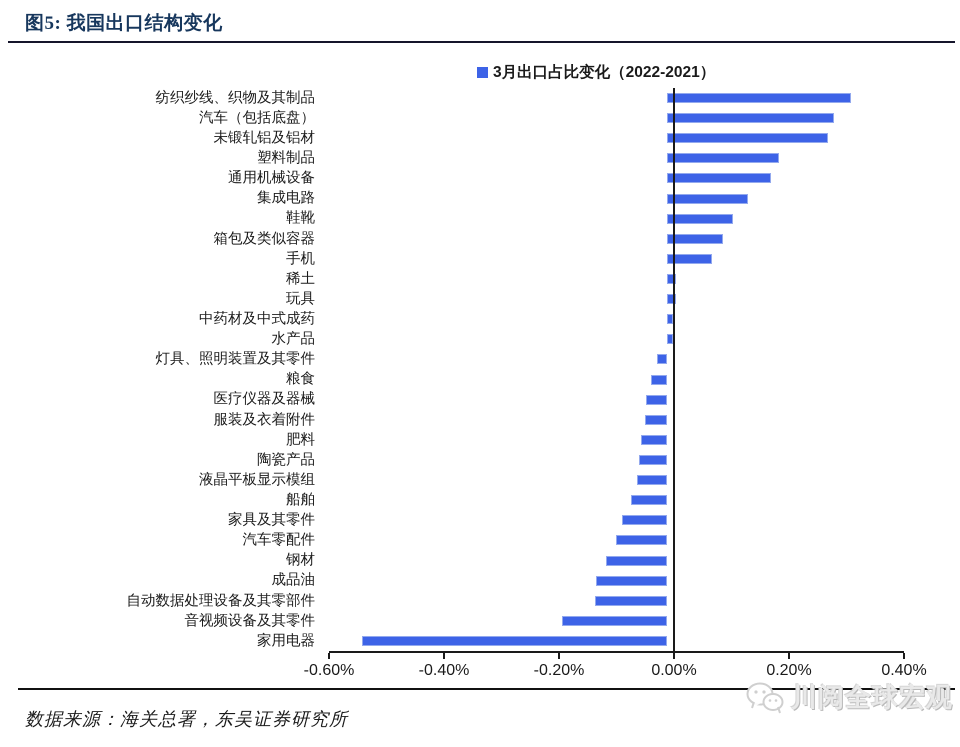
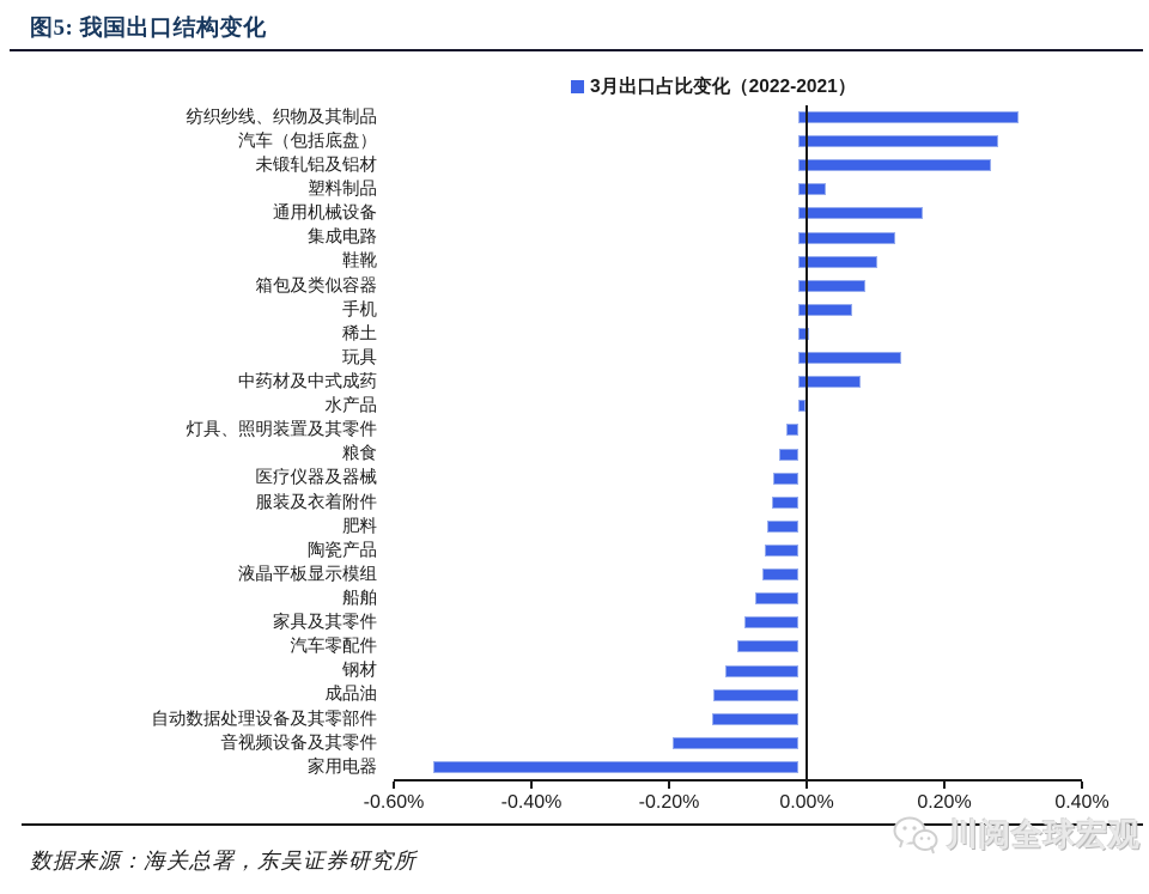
塑料制品: 0.20% -> 0.04%
玩具: 0.01% -> 0.15%
中药材及中式成药: 0.01% -> 0.09%
